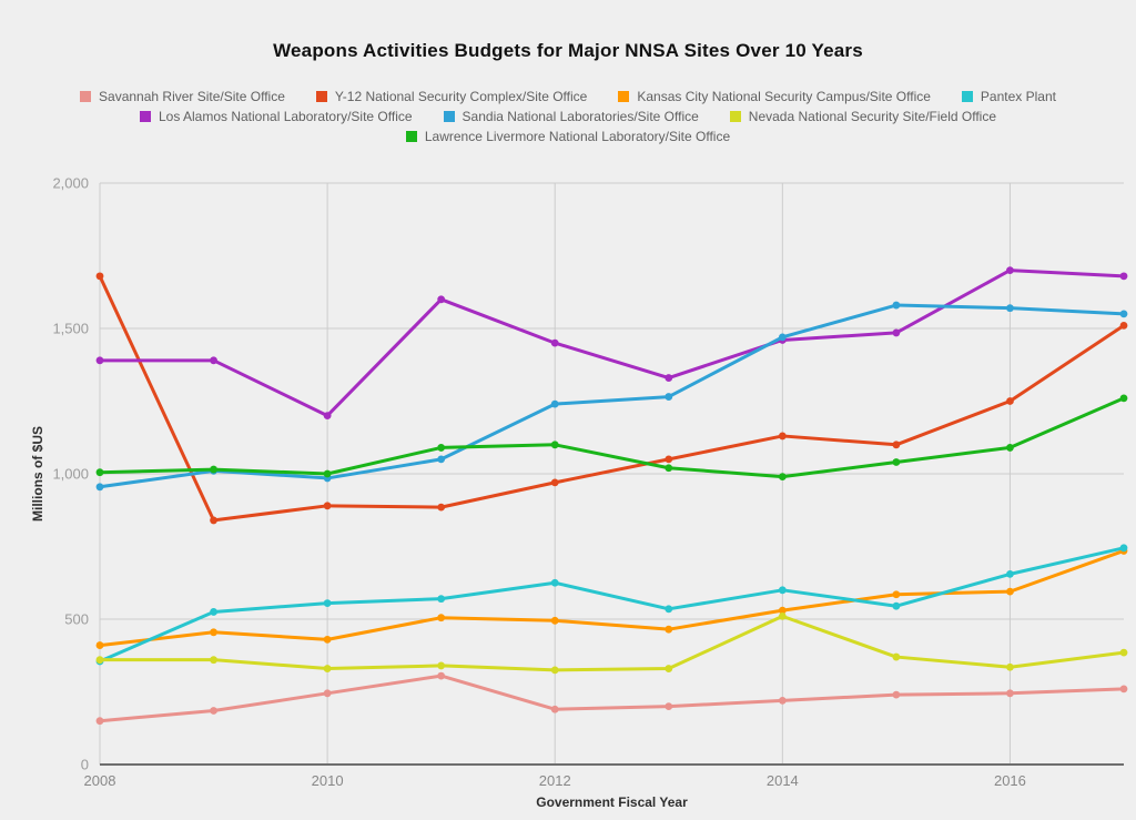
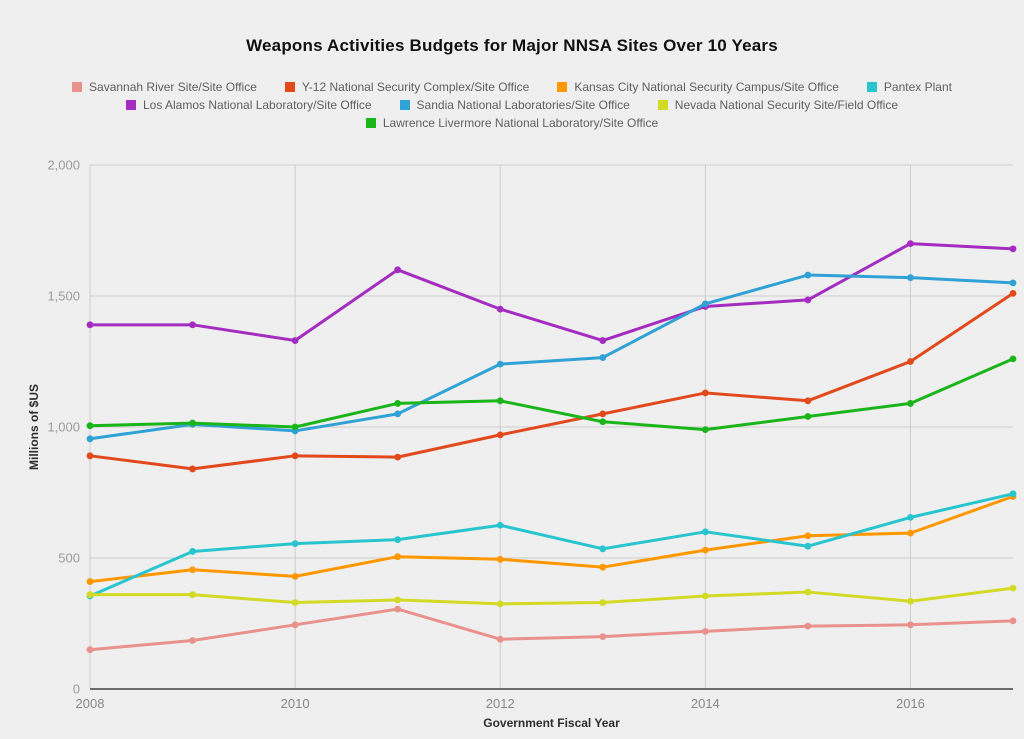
Y-12 National Security Complex/Site Office/2008: 1680 -> 890
Los Alamos National Laboratory/Site Office/2010: 1200 -> 1330
Nevada National Security Site/Field Office/2014: 510 -> 360
